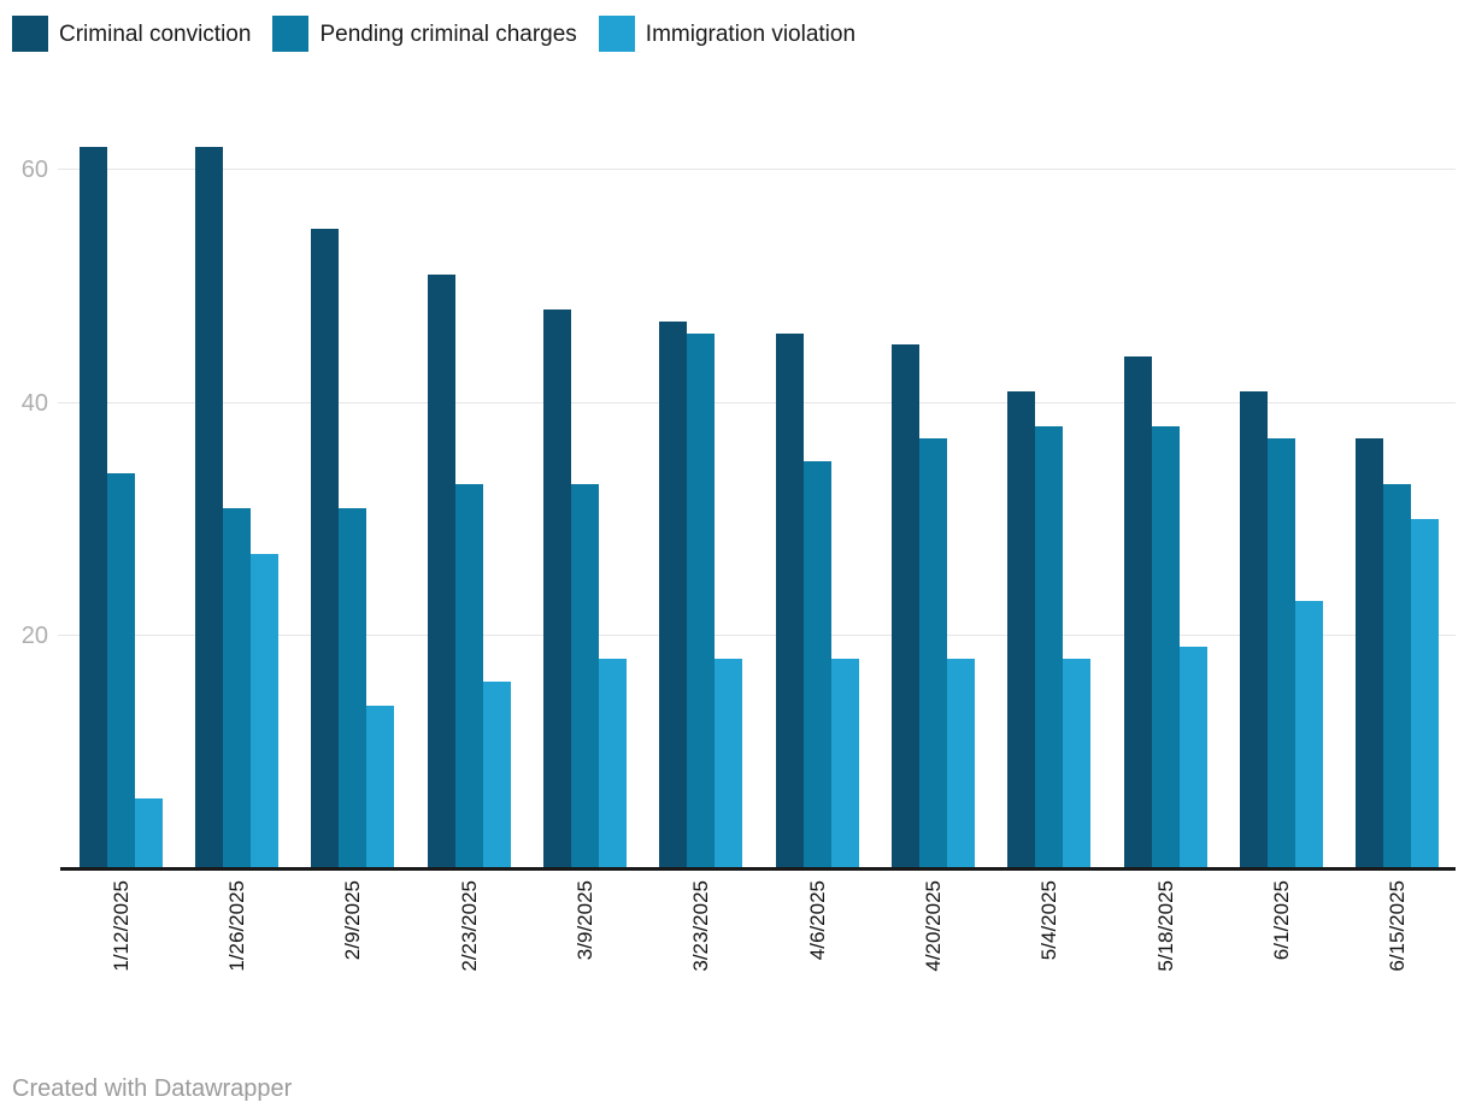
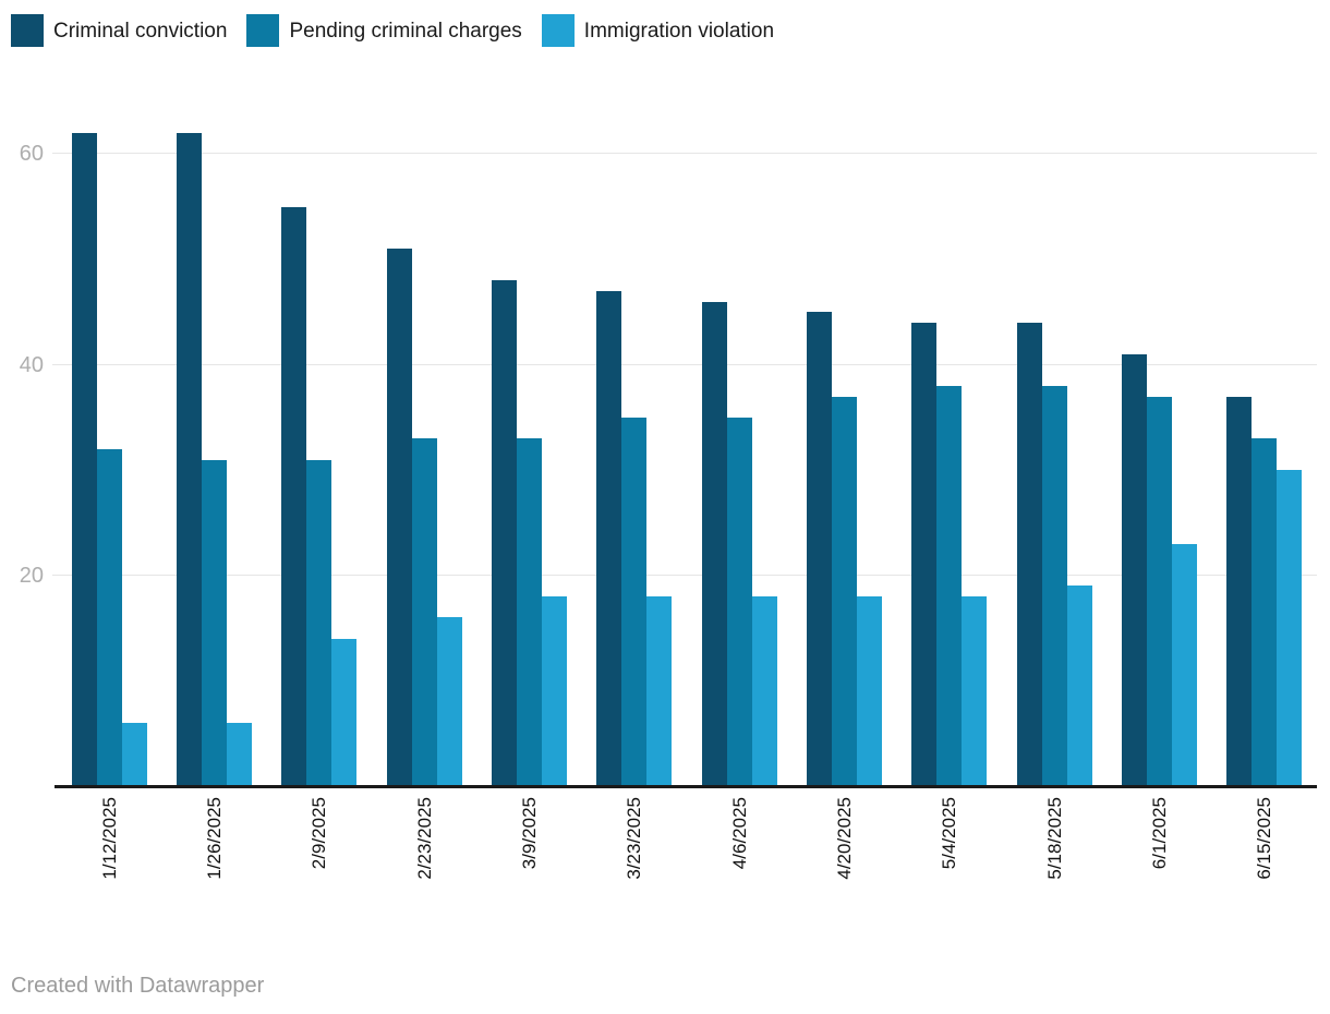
Pending criminal charges/1/12/2025: 34 -> 32
Immigration violation/1/26/2025: 27 -> 6
Pending criminal charges/3/23/2025: 46 -> 35
Criminal conviction/5/4/2025: 41 -> 44
